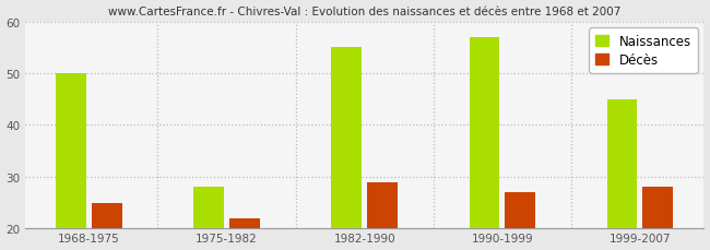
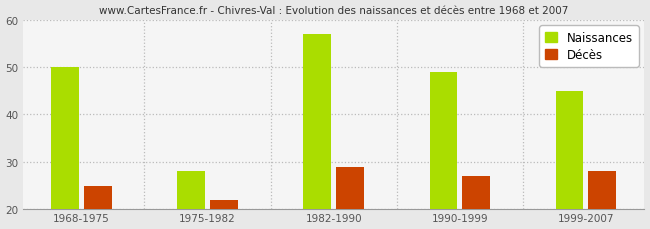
Naissances/1982-1990: 55 -> 57
Naissances/1990-1999: 57 -> 49
